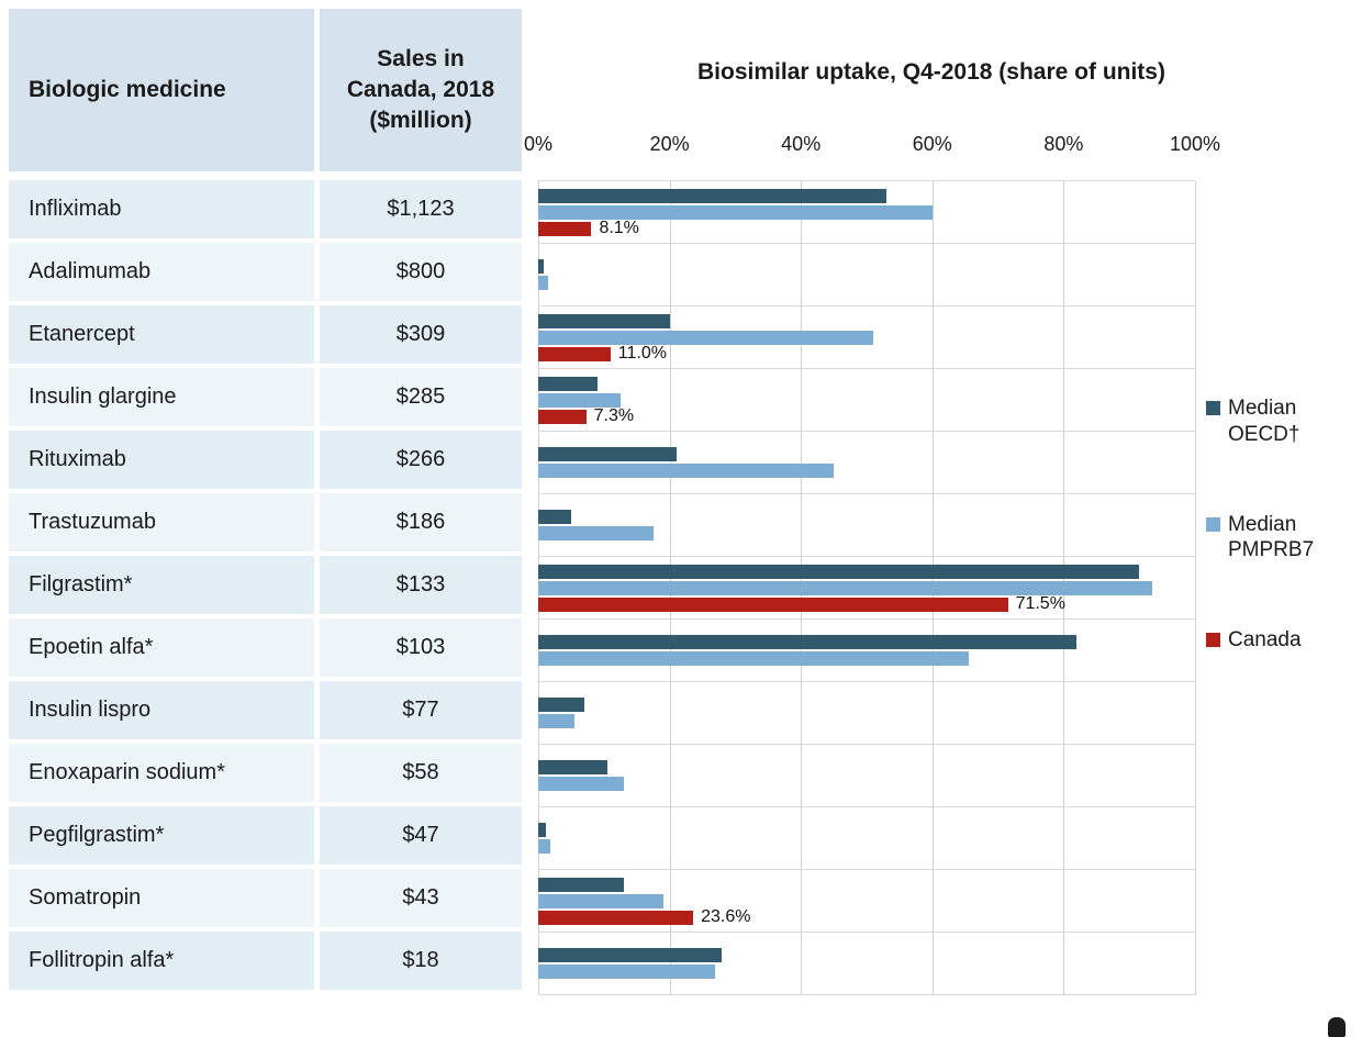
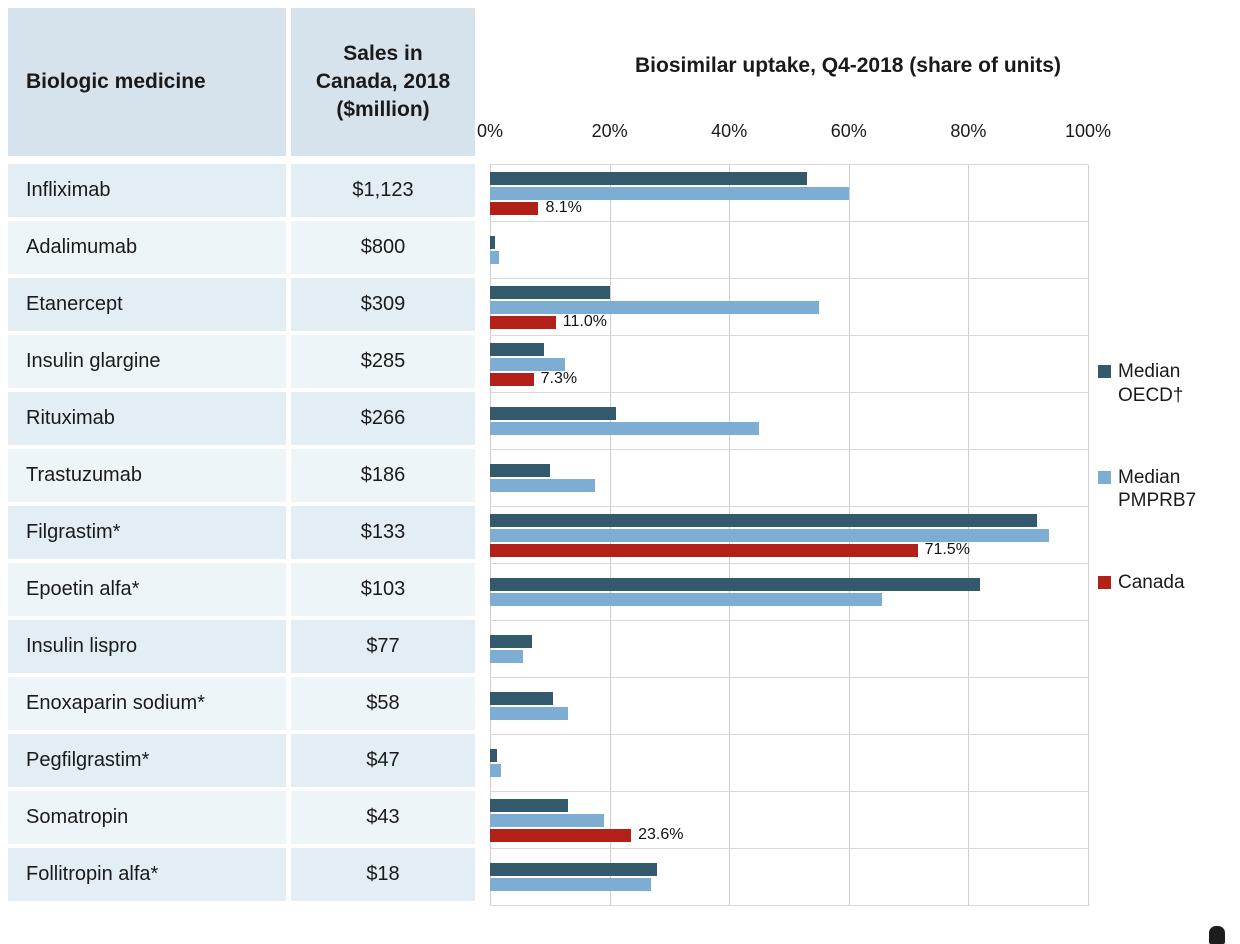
Median PMPRB7/Etanercept: 51% -> 55%
Median OECD†/Trastuzumab: 5% -> 10%
